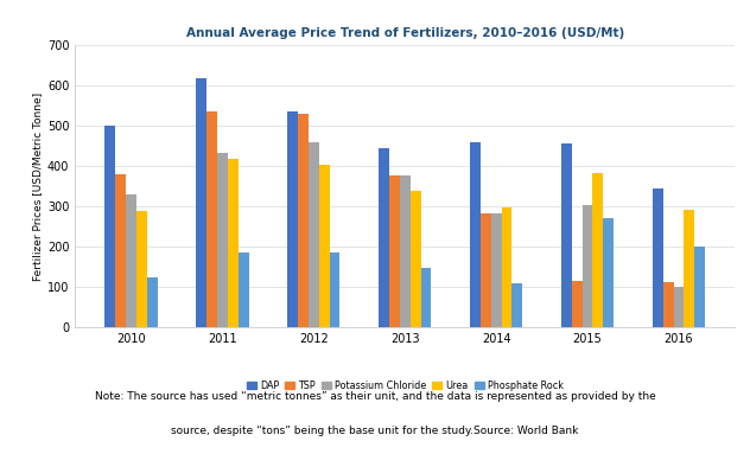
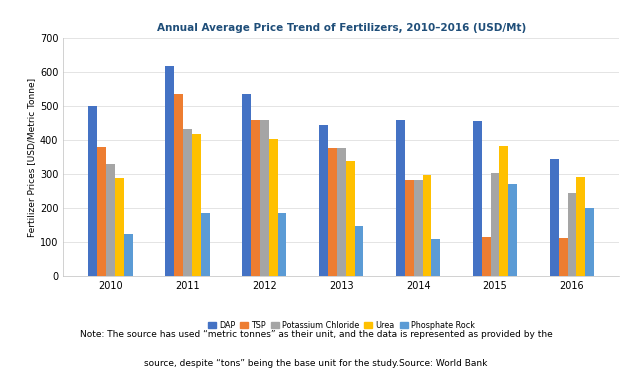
TSP/2012: 530 -> 460
Potassium Chloride/2016: 100 -> 245
